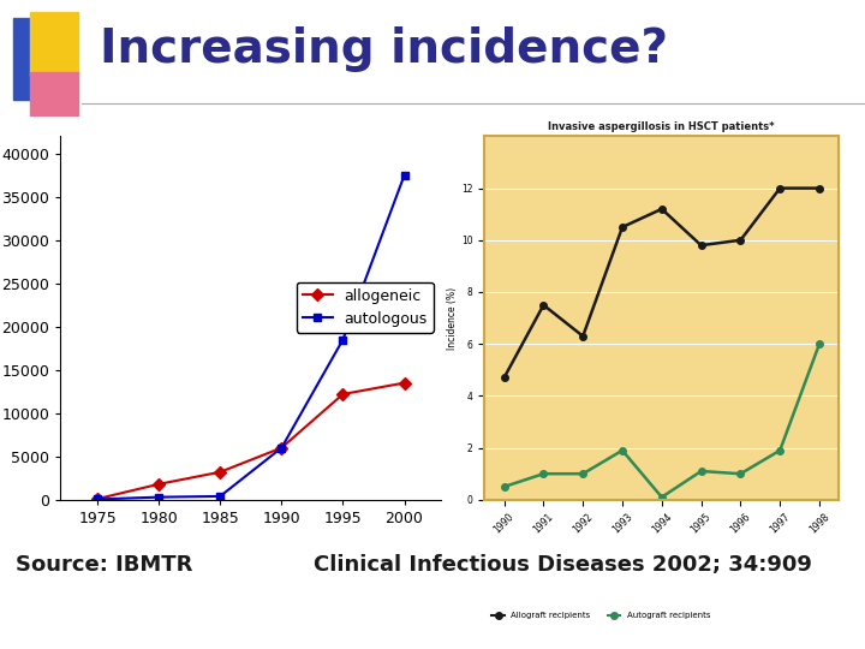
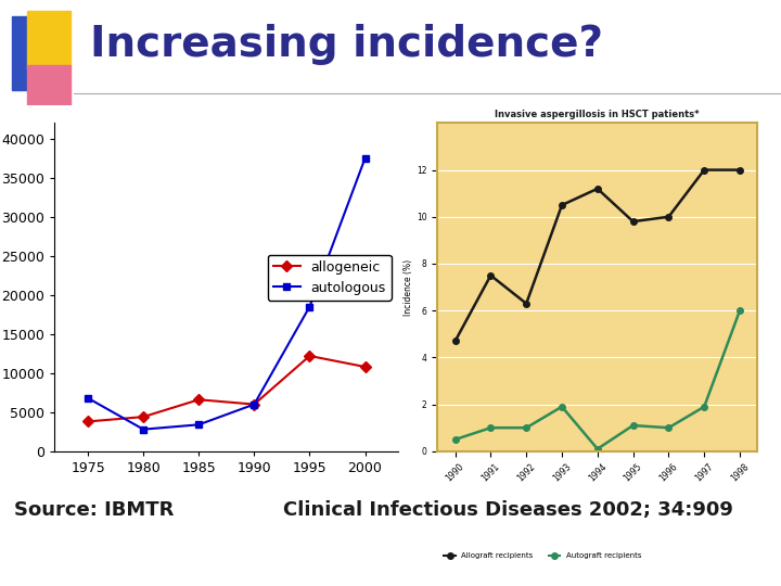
allogeneic/1975: 100 -> 3800
autologous/1975: 0 -> 6800
allogeneic/1980: 1800 -> 4400
autologous/1980: 300 -> 2800
allogeneic/1985: 3200 -> 6600
autologous/1985: 400 -> 3400
allogeneic/2000: 13500 -> 10800
